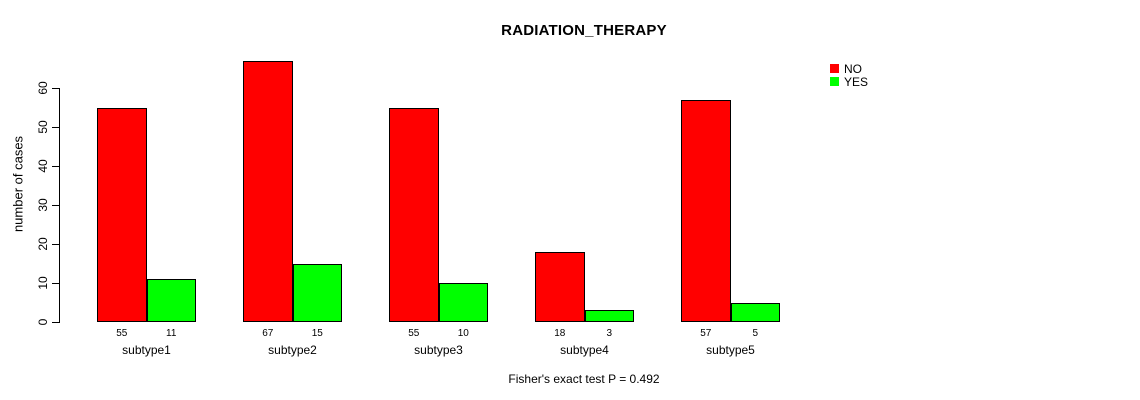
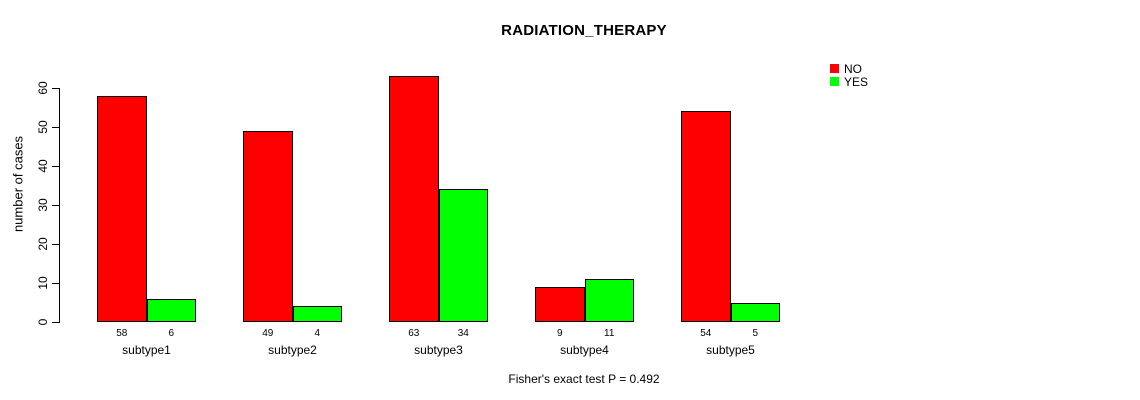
NO/subtype1: 55 -> 58
YES/subtype1: 11 -> 6
NO/subtype2: 67 -> 49
YES/subtype2: 15 -> 4
NO/subtype3: 55 -> 63
YES/subtype3: 10 -> 34
NO/subtype4: 18 -> 9
YES/subtype4: 3 -> 11
NO/subtype5: 57 -> 54
